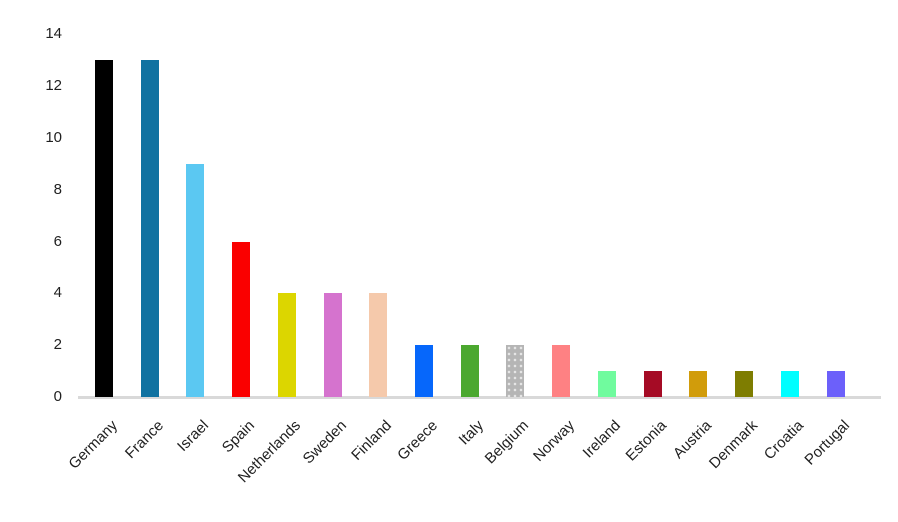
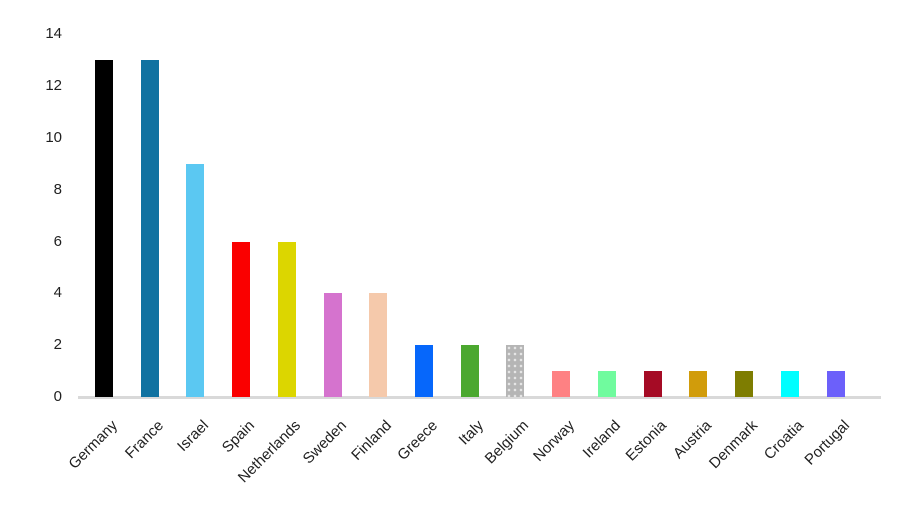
Netherlands: 4 -> 6
Norway: 2 -> 1
